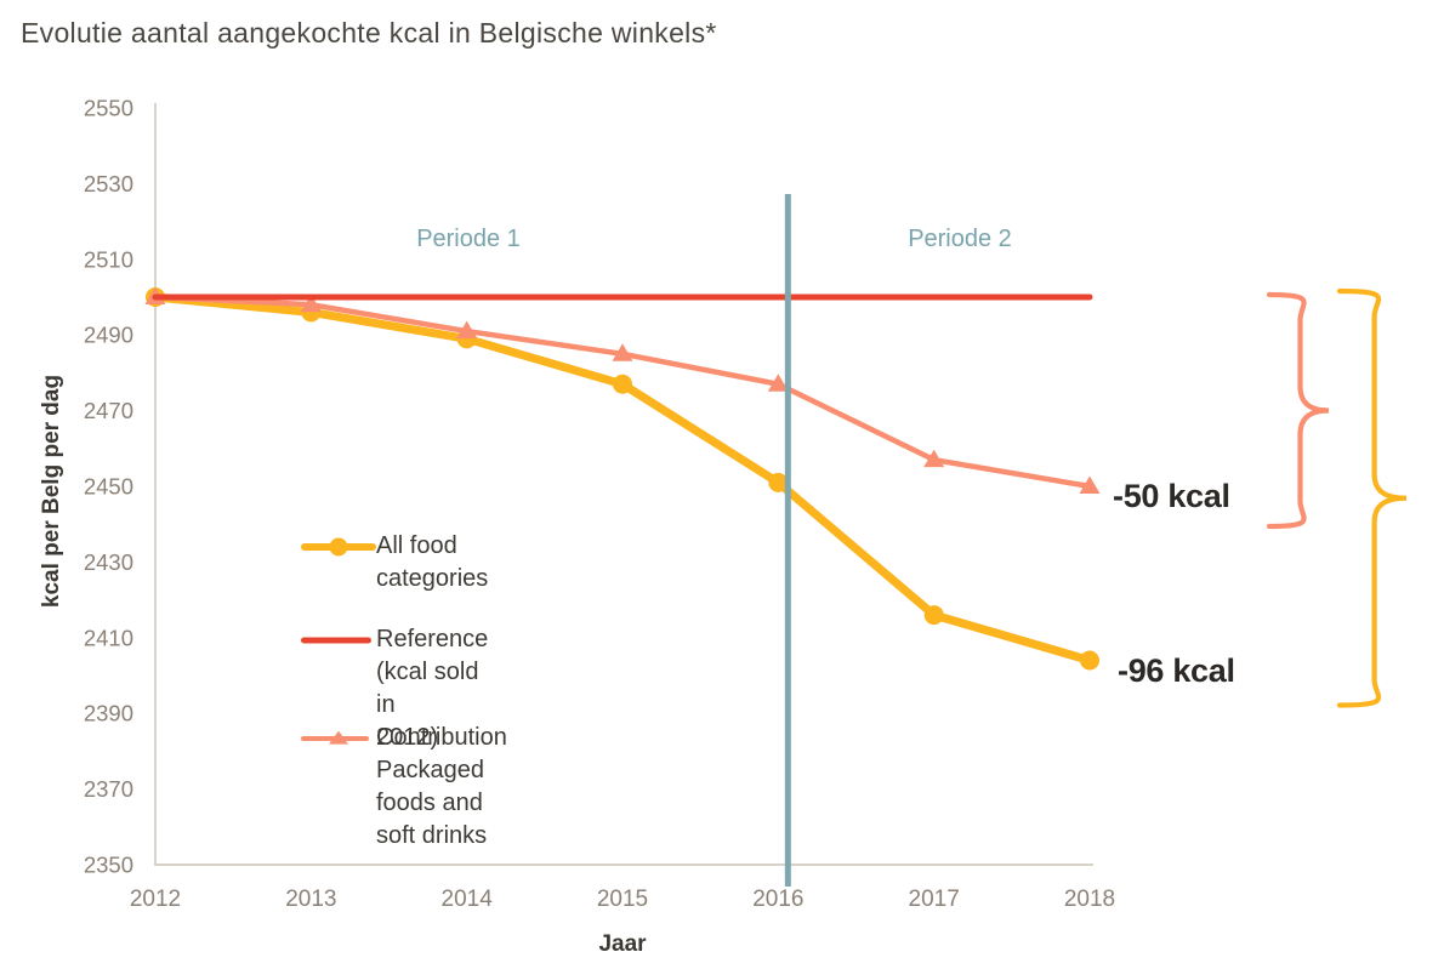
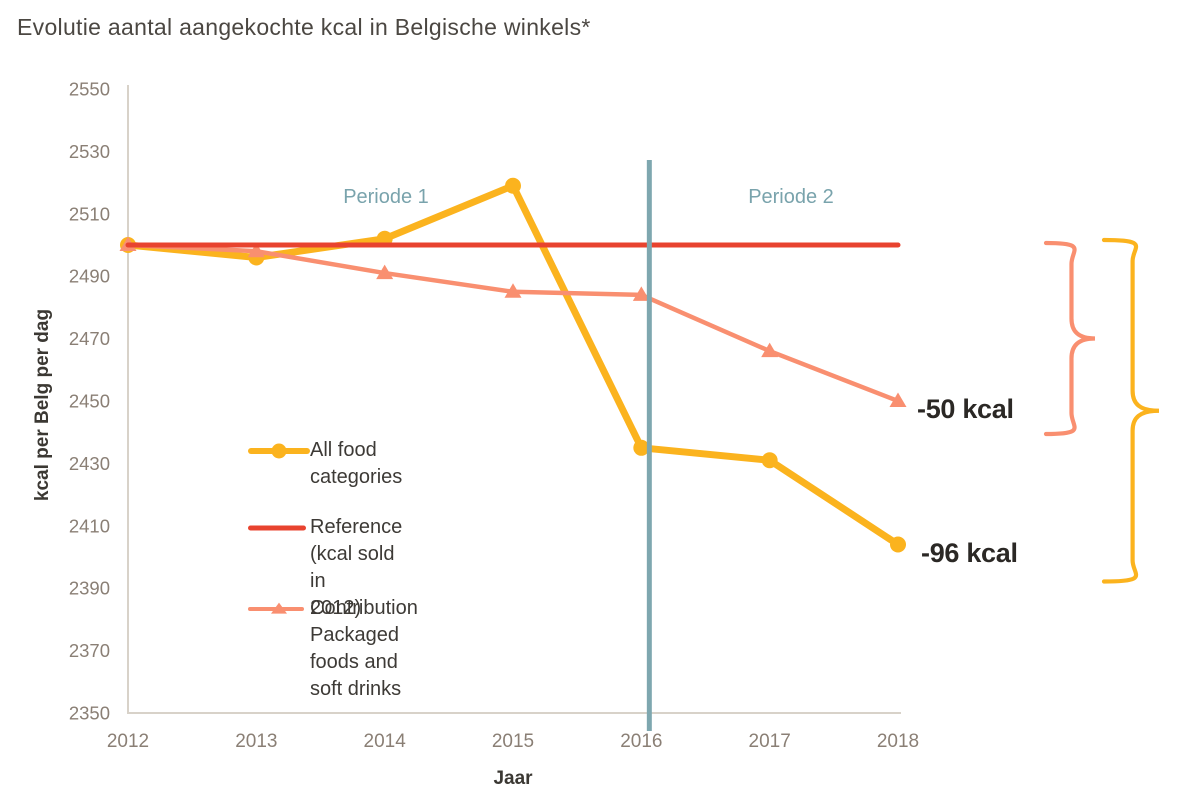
All food categories/2014: 2489 -> 2502
All food categories/2015: 2477 -> 2519
All food categories/2016: 2451 -> 2435
Contribution Packaged foods and soft drinks/2016: 2477 -> 2484
All food categories/2017: 2416 -> 2431
Contribution Packaged foods and soft drinks/2017: 2457 -> 2466
